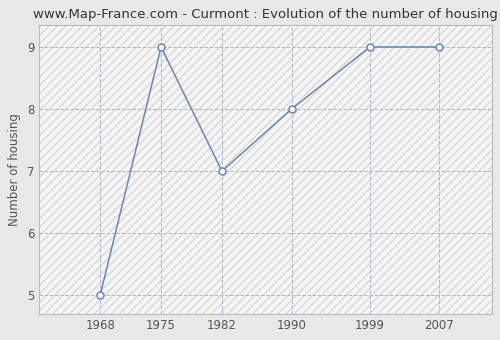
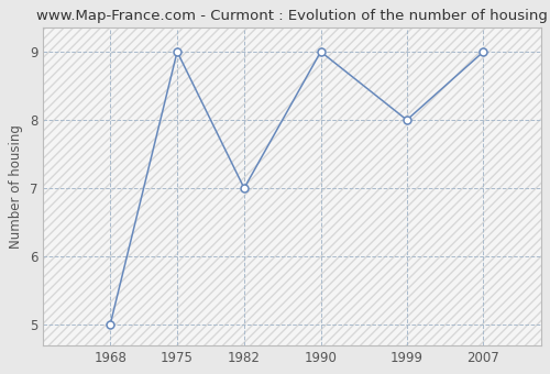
1990: 8 -> 9
1999: 9 -> 8
